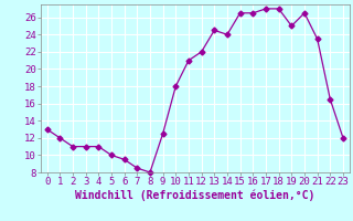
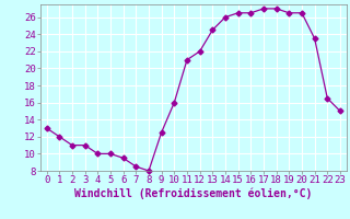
4: 11.0 -> 10.0
10: 18.0 -> 16.0
14: 24.0 -> 26.0
19: 25.0 -> 26.5
23: 12.0 -> 15.0
